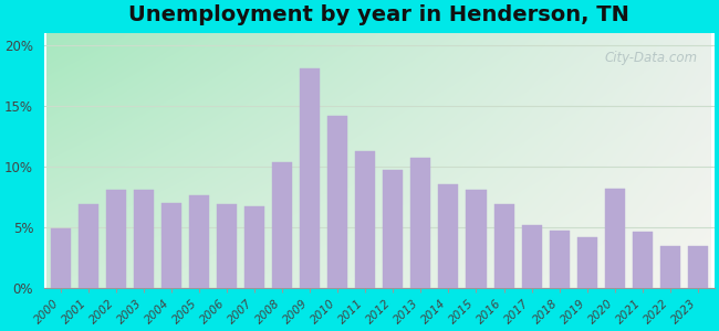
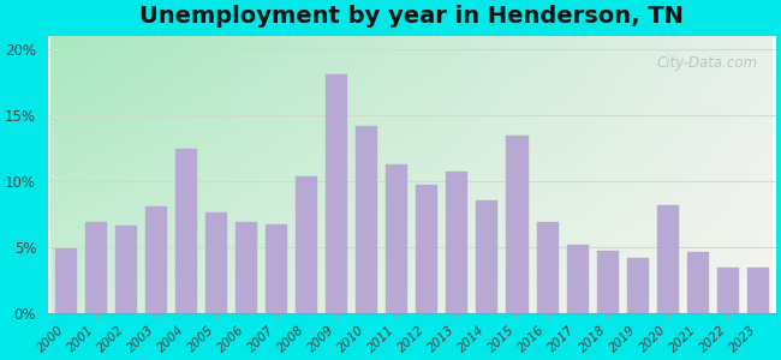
2002: 8.1% -> 6.6%
2004: 7.0% -> 12.5%
2015: 8.1% -> 13.5%
